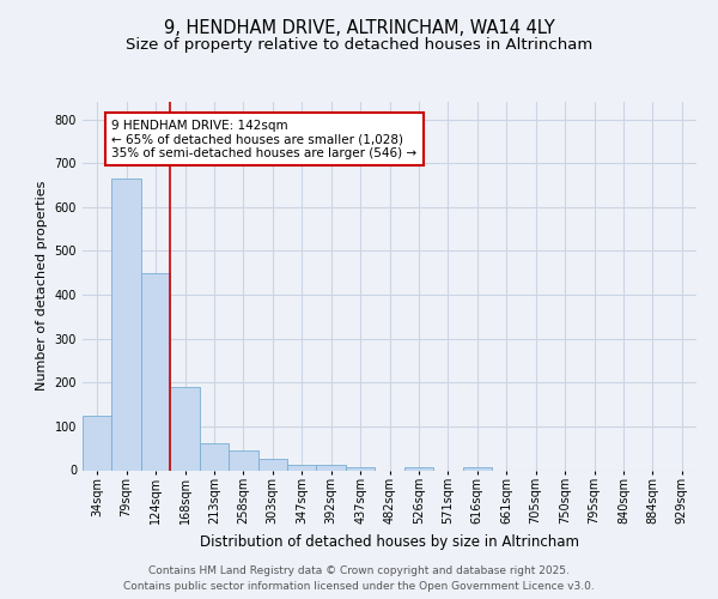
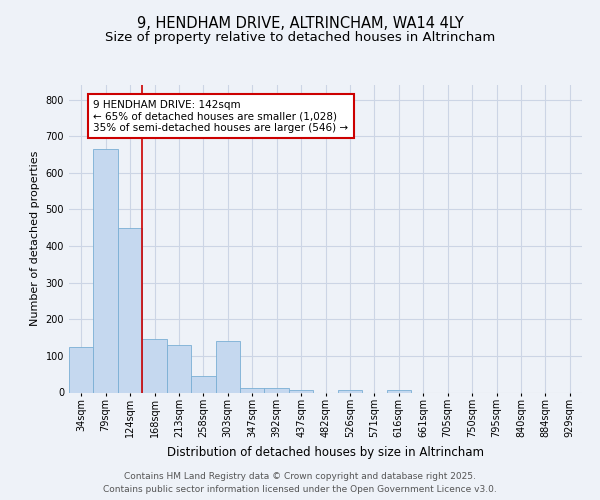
168sqm: 190 -> 145
213sqm: 62 -> 130
303sqm: 27 -> 140
